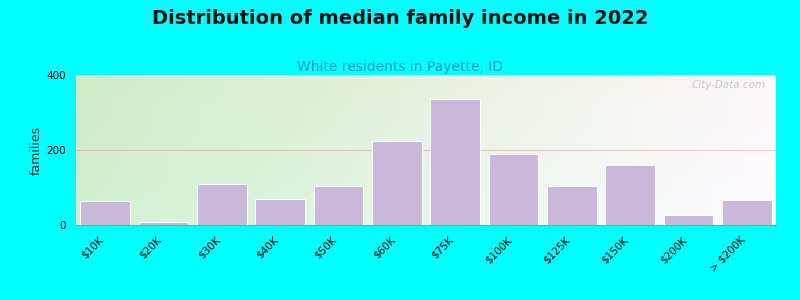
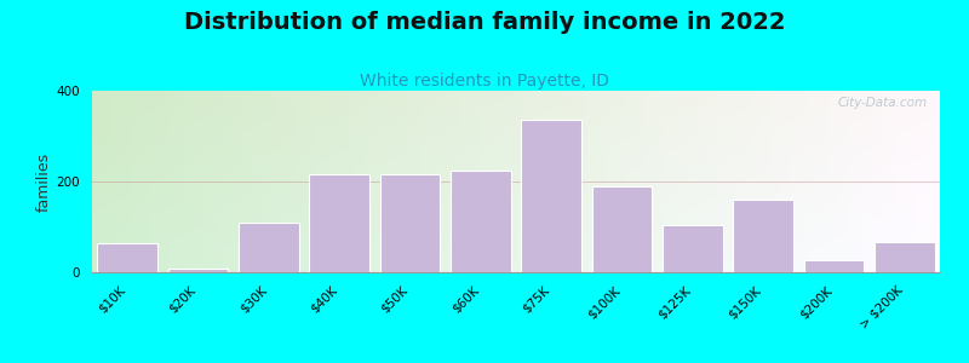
$40K: 70 -> 215
$50K: 105 -> 215
